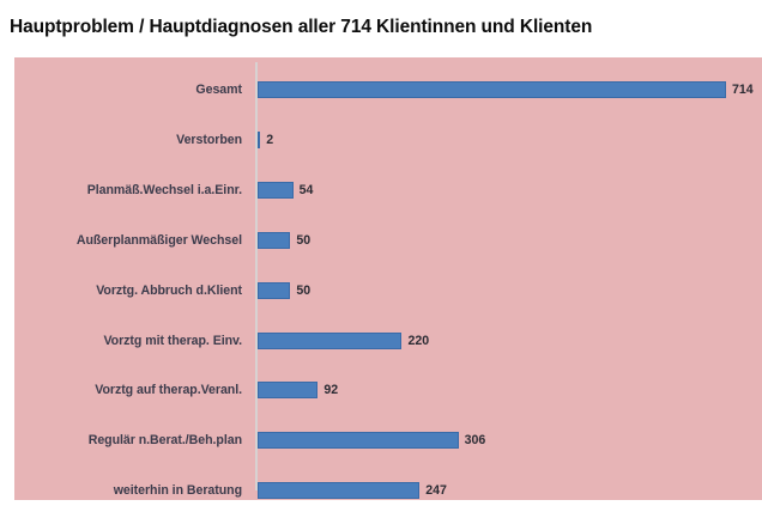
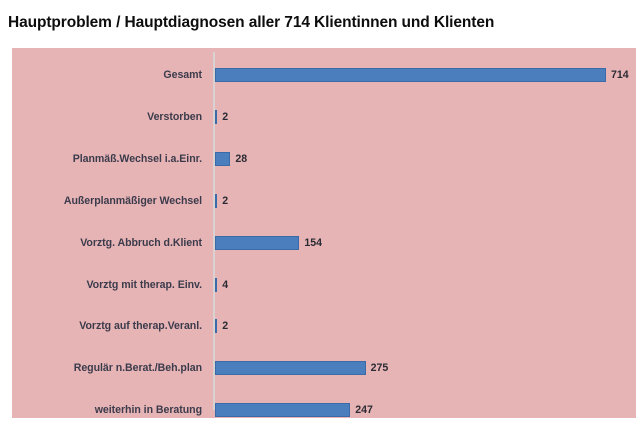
Planmäß.Wechsel i.a.Einr.: 54 -> 28
Außerplanmäßiger Wechsel: 50 -> 2
Vorztg. Abbruch d.Klient: 50 -> 154
Vorztg mit therap. Einv.: 220 -> 4
Vorztg auf therap.Veranl.: 92 -> 2
Regulär n.Berat./Beh.plan: 306 -> 275
